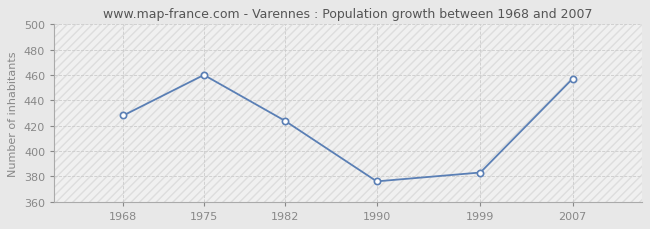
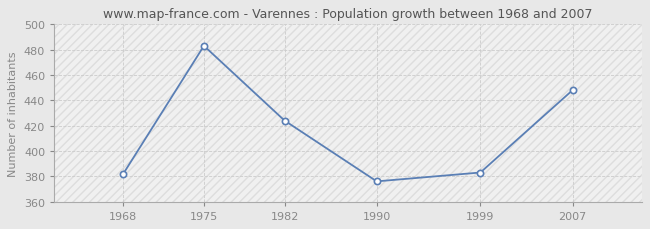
1968: 428 -> 382
1975: 460 -> 483
2007: 457 -> 448
